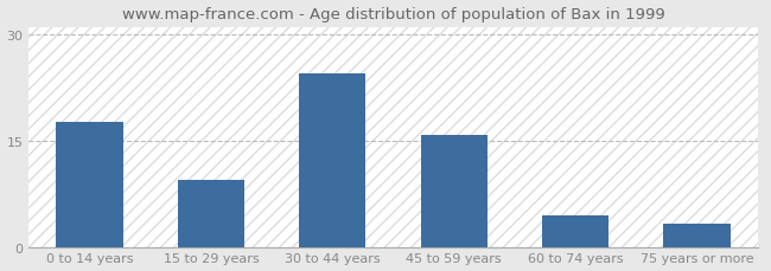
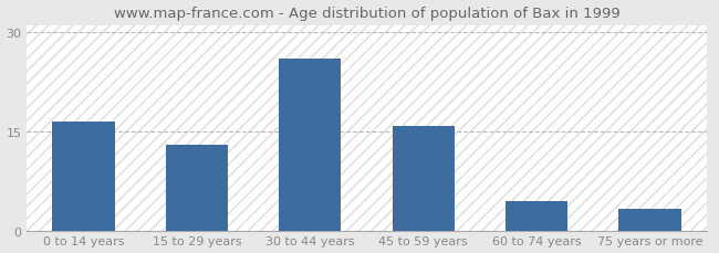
0 to 14 years: 17.6 -> 16.5
15 to 29 years: 9.4 -> 13.0
30 to 44 years: 24.4 -> 26.0
